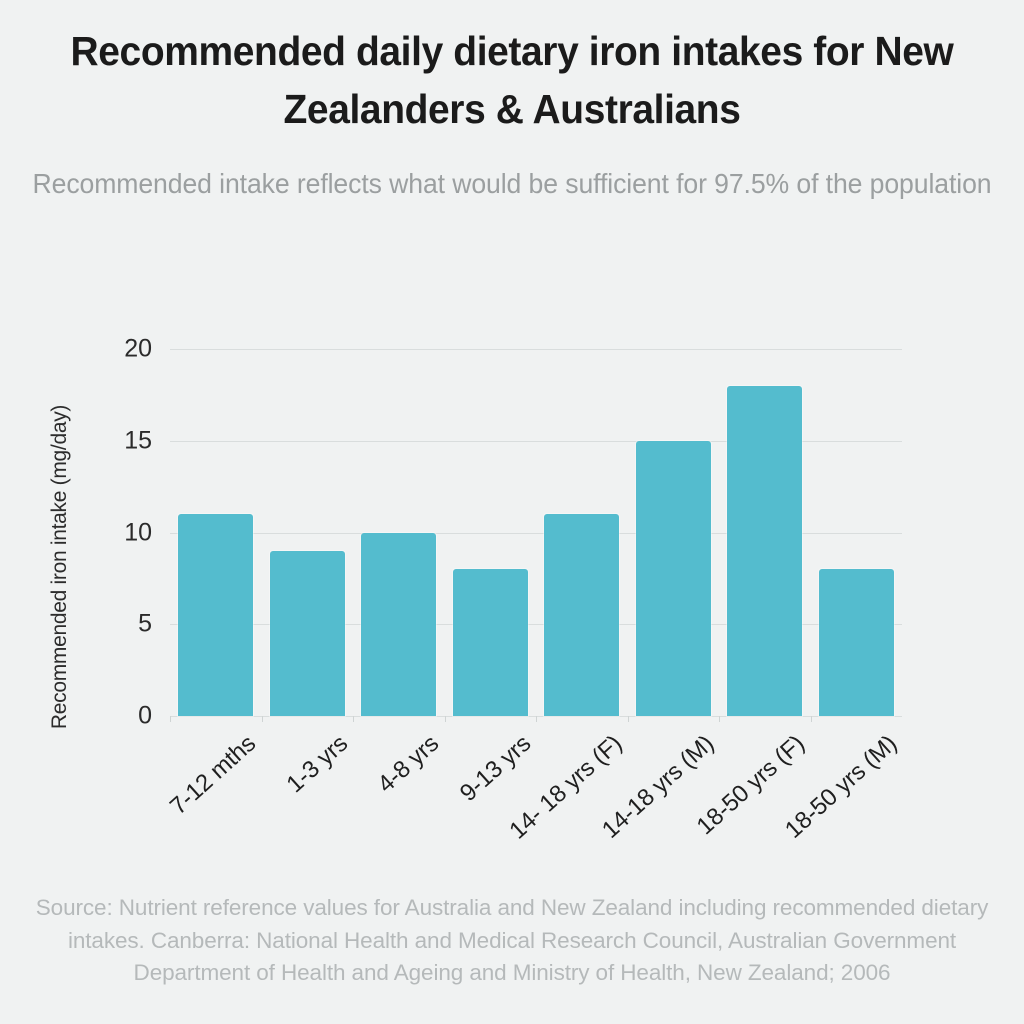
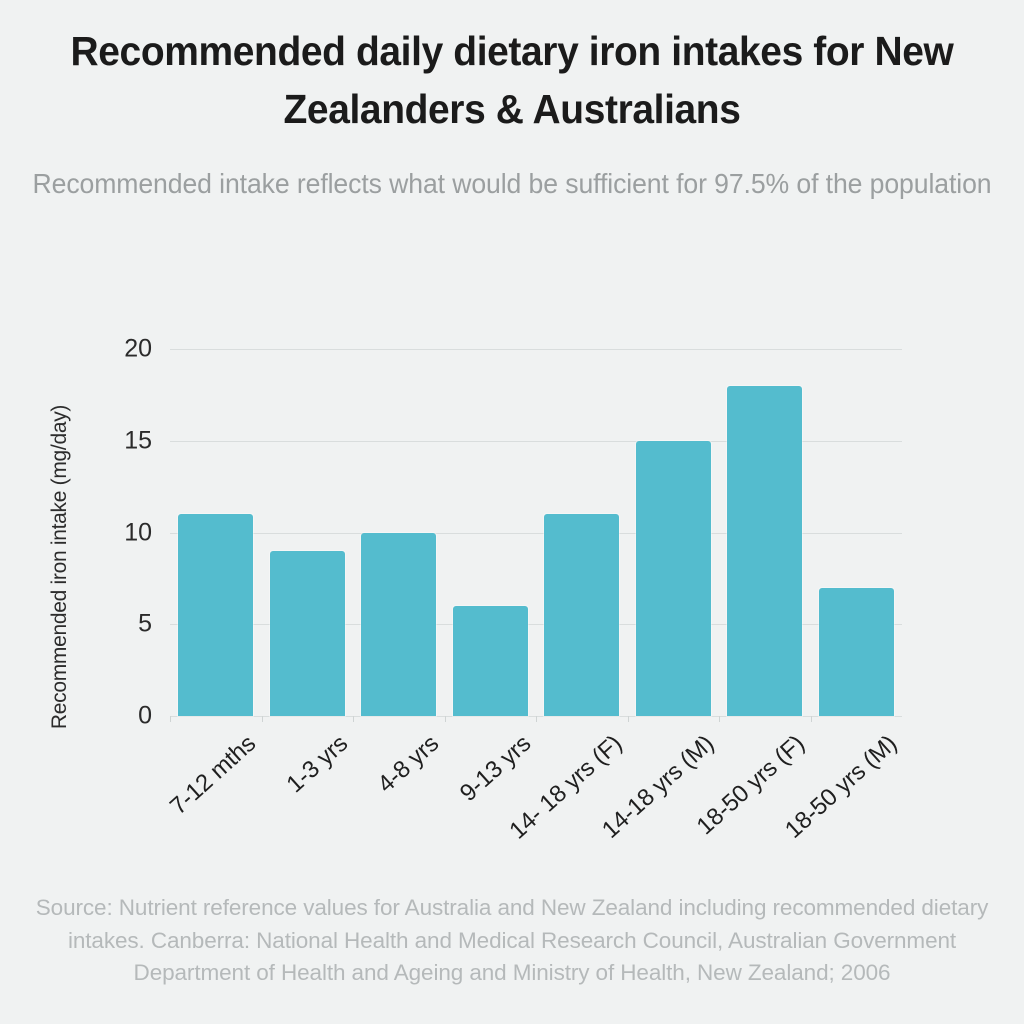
9-13 yrs: 8 -> 6
18-50 yrs (M): 8 -> 7
